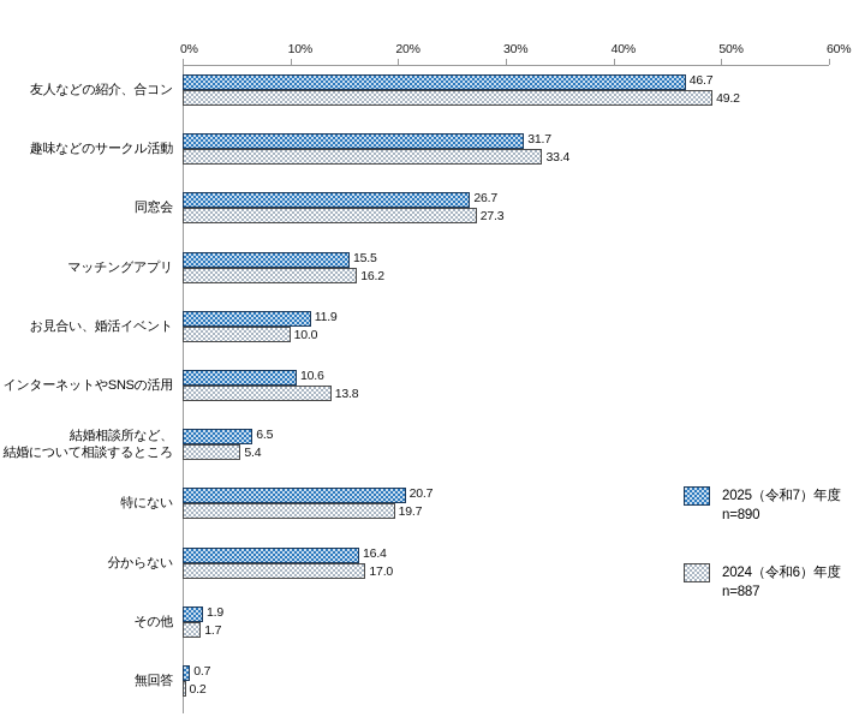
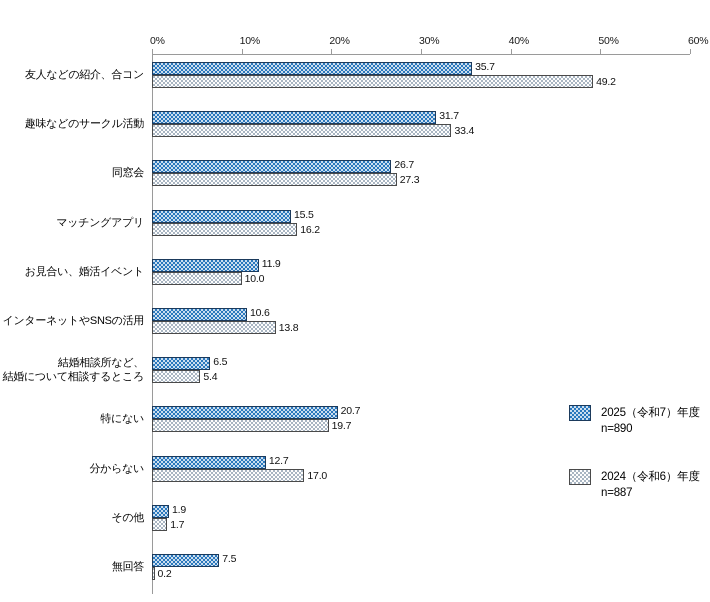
2025（令和7）年度/友人などの紹介、合コン: 46.7 -> 35.7
2025（令和7）年度/分からない: 16.4 -> 12.7
2025（令和7）年度/無回答: 0.7 -> 7.5
